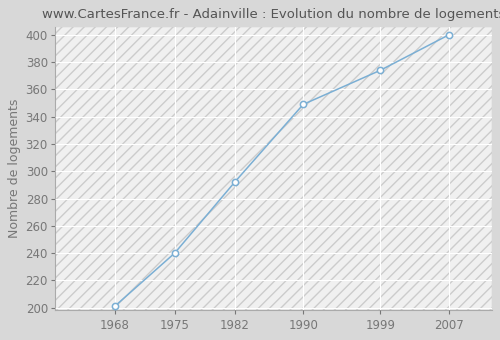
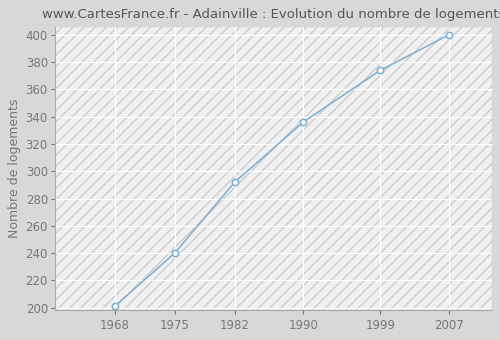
1990: 349 -> 336
